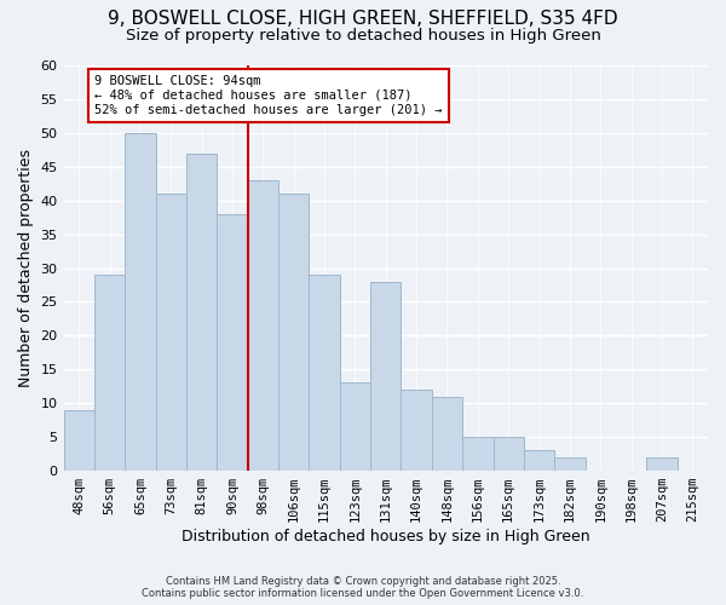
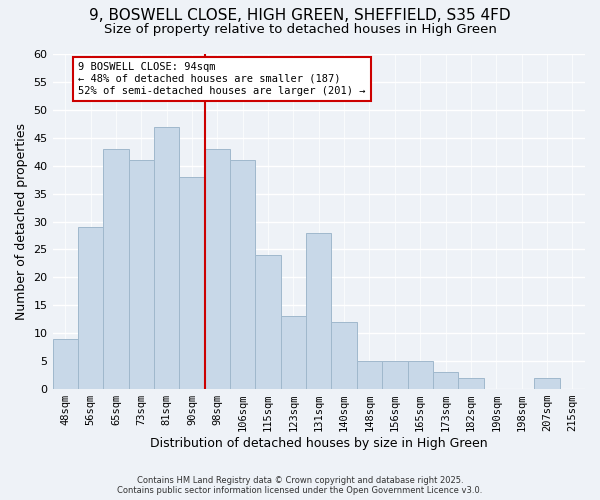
65sqm: 50 -> 43
115sqm: 29 -> 24
148sqm: 11 -> 5
